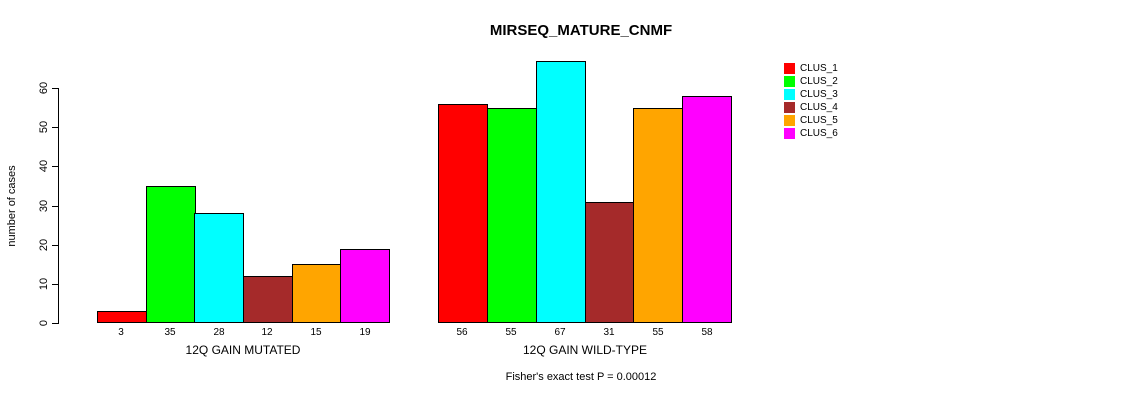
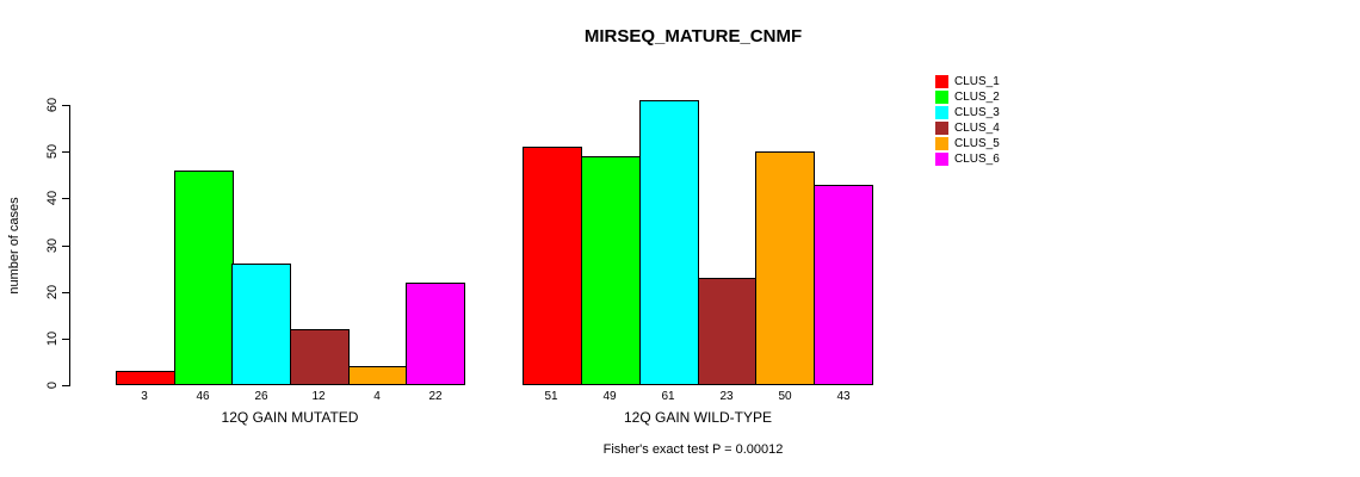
CLUS_2/12Q GAIN MUTATED: 35 -> 46
CLUS_3/12Q GAIN MUTATED: 28 -> 26
CLUS_5/12Q GAIN MUTATED: 15 -> 4
CLUS_6/12Q GAIN MUTATED: 19 -> 22
CLUS_1/12Q GAIN WILD-TYPE: 56 -> 51
CLUS_2/12Q GAIN WILD-TYPE: 55 -> 49
CLUS_3/12Q GAIN WILD-TYPE: 67 -> 61
CLUS_4/12Q GAIN WILD-TYPE: 31 -> 23
CLUS_5/12Q GAIN WILD-TYPE: 55 -> 50
CLUS_6/12Q GAIN WILD-TYPE: 58 -> 43
